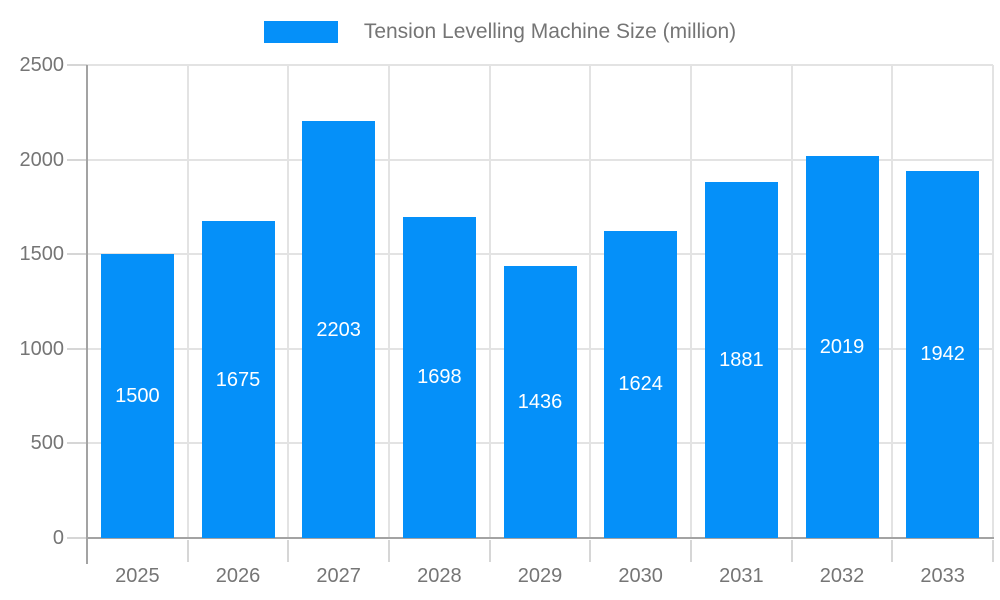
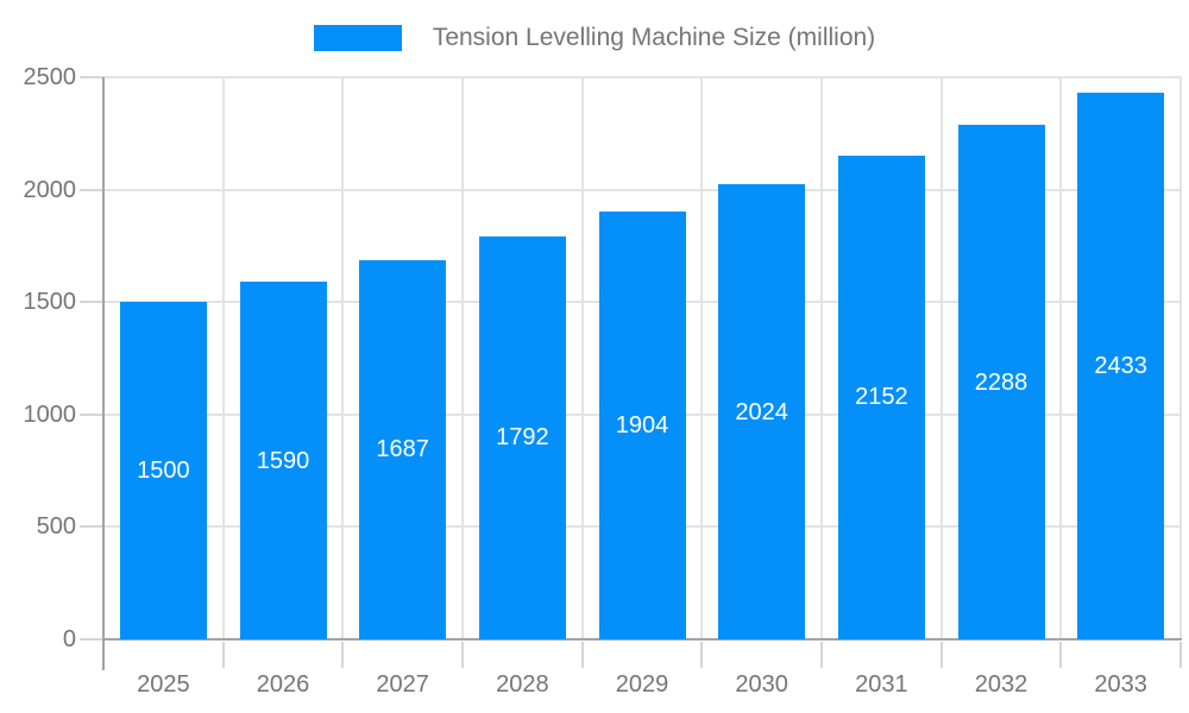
2026: 1675 -> 1590
2027: 2203 -> 1687
2028: 1698 -> 1792
2029: 1436 -> 1904
2030: 1624 -> 2024
2031: 1881 -> 2152
2032: 2019 -> 2288
2033: 1942 -> 2433
